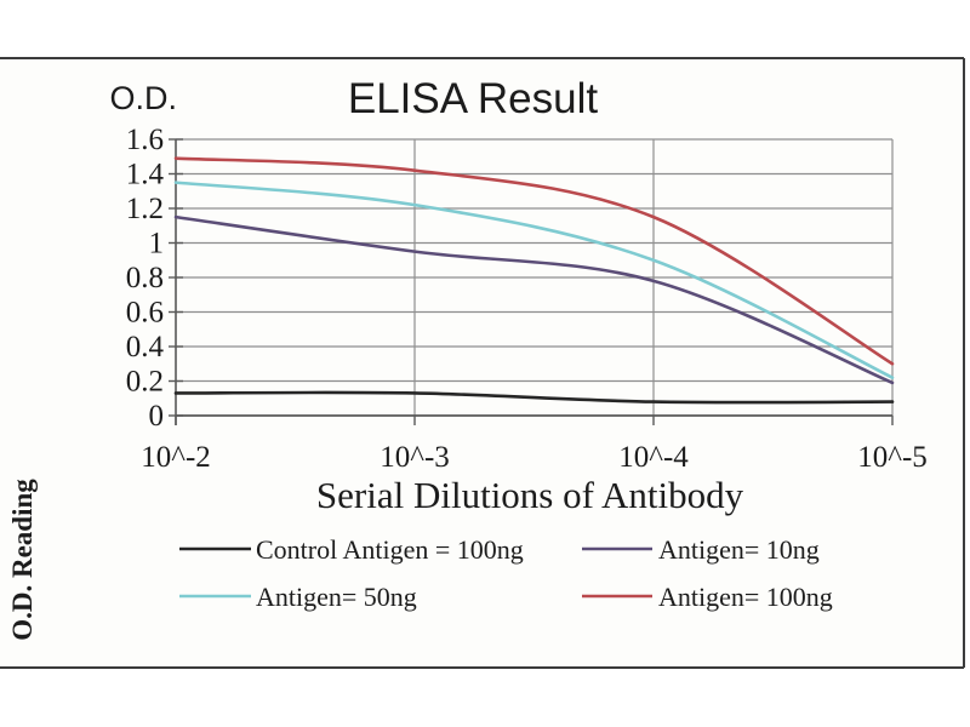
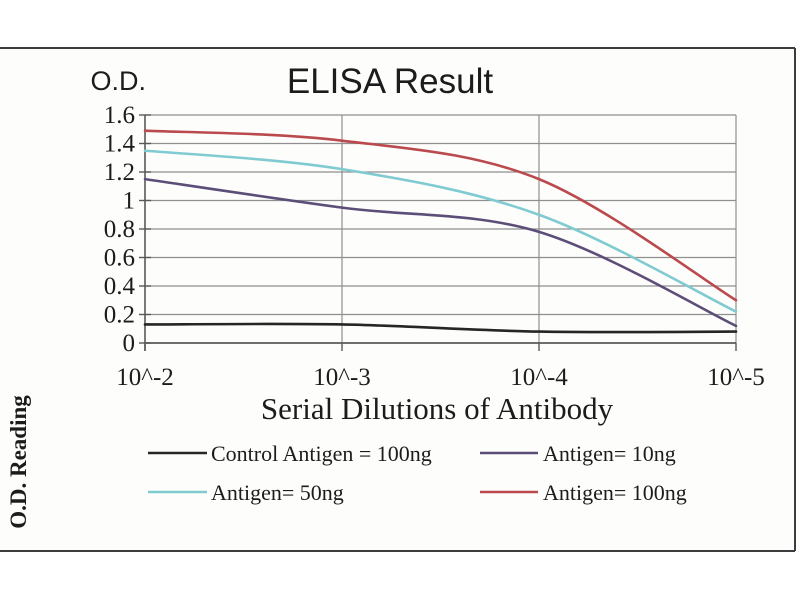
Antigen= 10ng/10^-5: 0.19 -> 0.12
